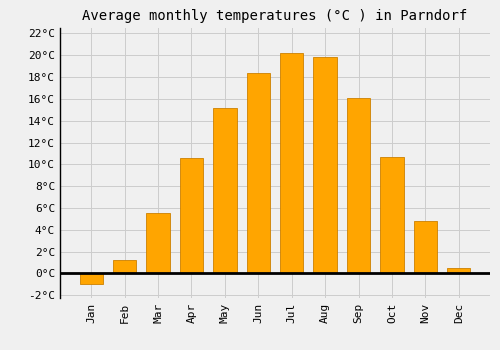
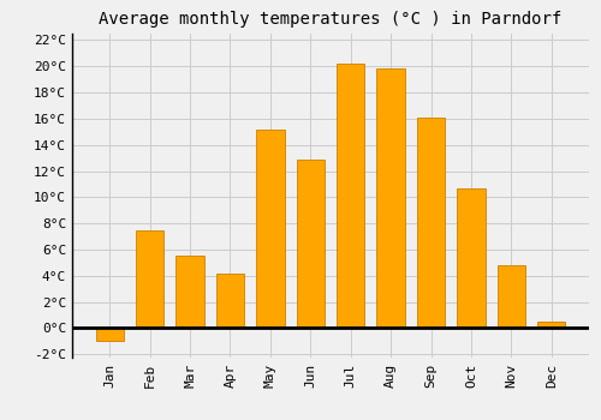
Feb: 1.2°C -> 7.5°C
Apr: 10.6°C -> 4.2°C
Jun: 18.4°C -> 12.9°C
